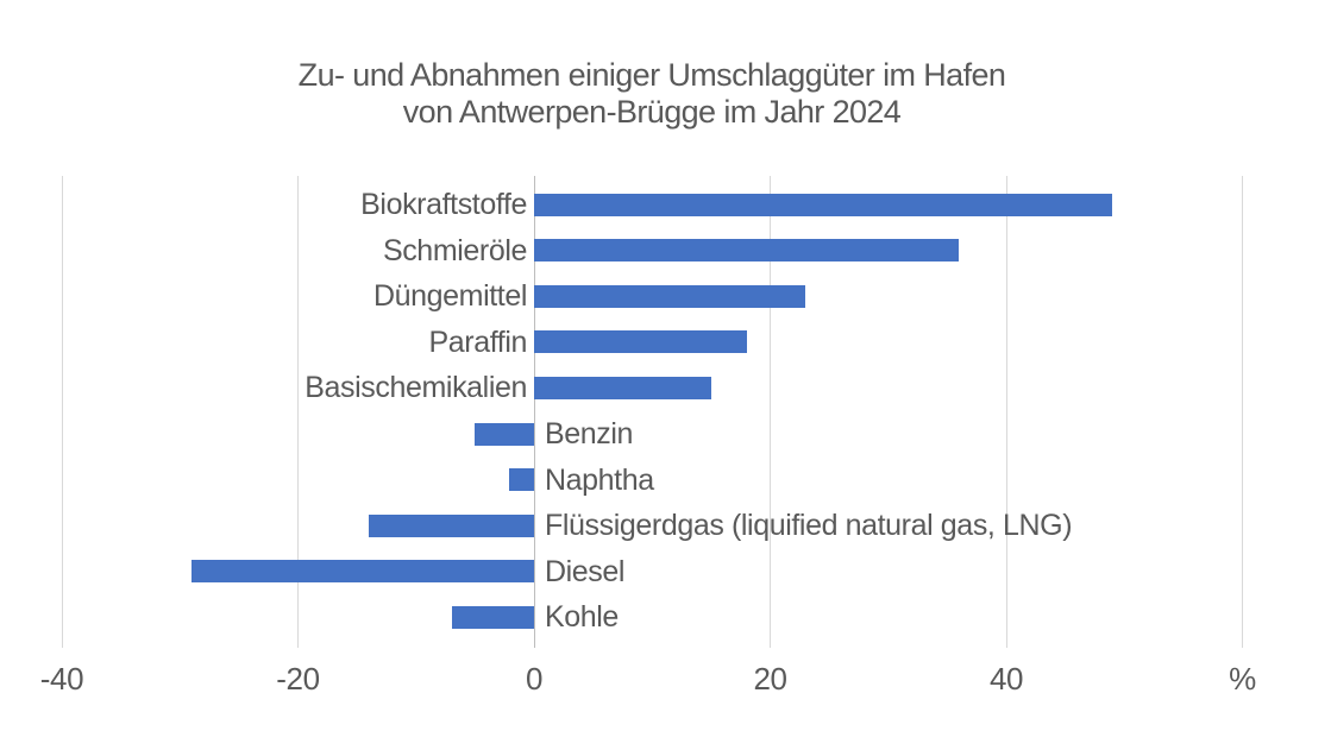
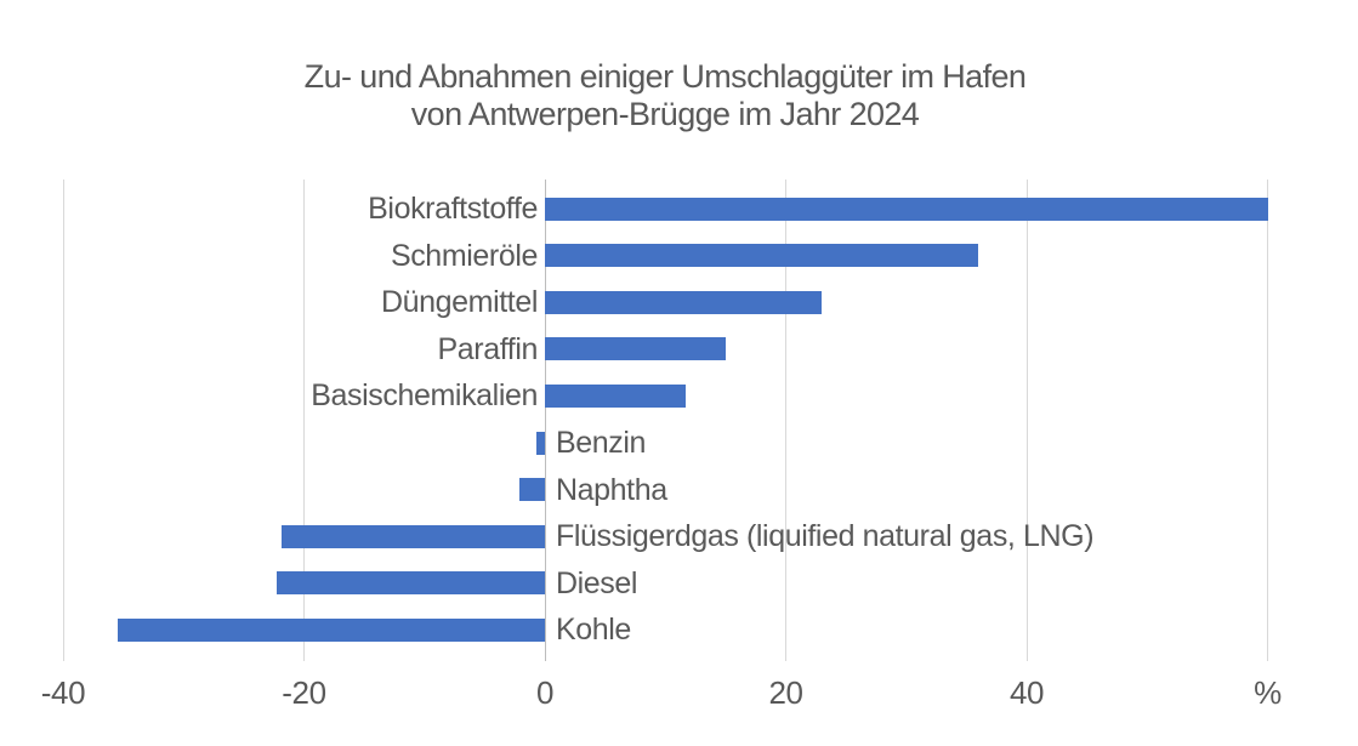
Biokraftstoffe: 49 -> 60
Paraffin: 18 -> 15
Basischemikalien: 15 -> 12
Benzin: -5 -> -1
Flüssigerdgas (liquified natural gas, LNG): -14 -> -22
Diesel: -29 -> -22
Kohle: -7 -> -36
